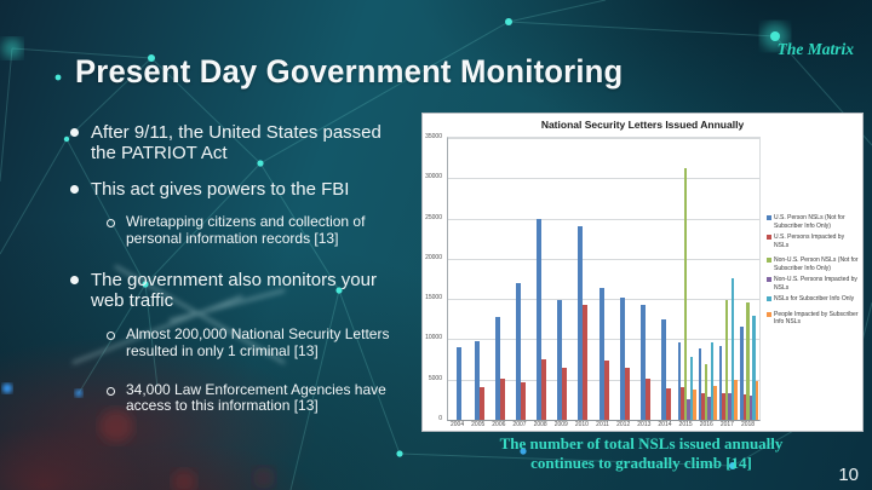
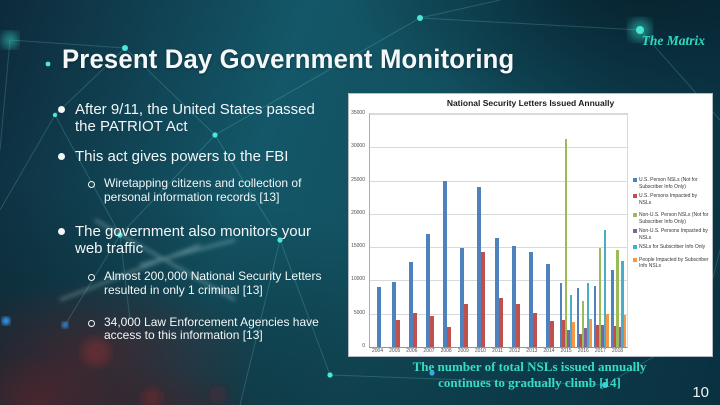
U.S. Persons Impacted by NSLs/2008: 8000 -> 3000
U.S. Persons Impacted by NSLs/2016: 3000 -> 2000
